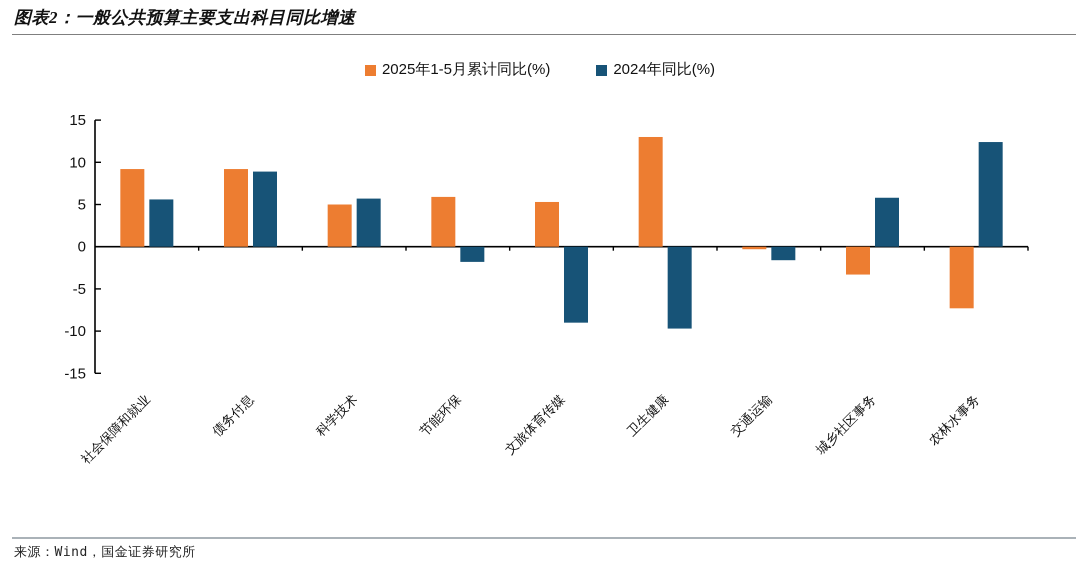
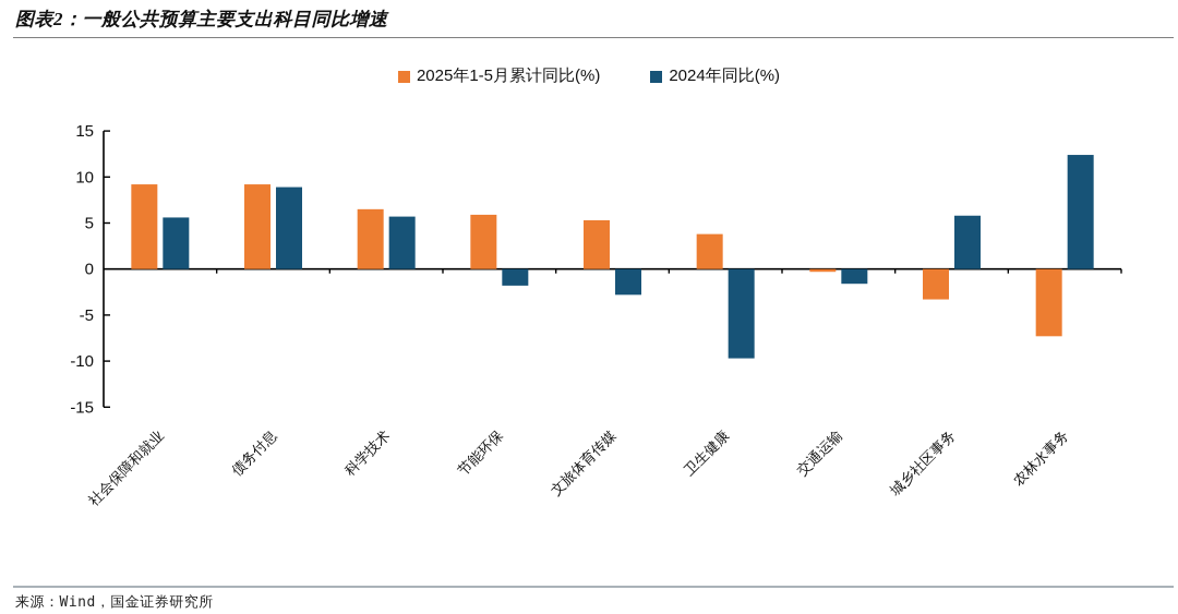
2025年1-5月累计同比(%)/科学技术: 5 -> 6
2024年同比(%)/文旅体育传媒: -9 -> -3
2025年1-5月累计同比(%)/卫生健康: 13 -> 4
